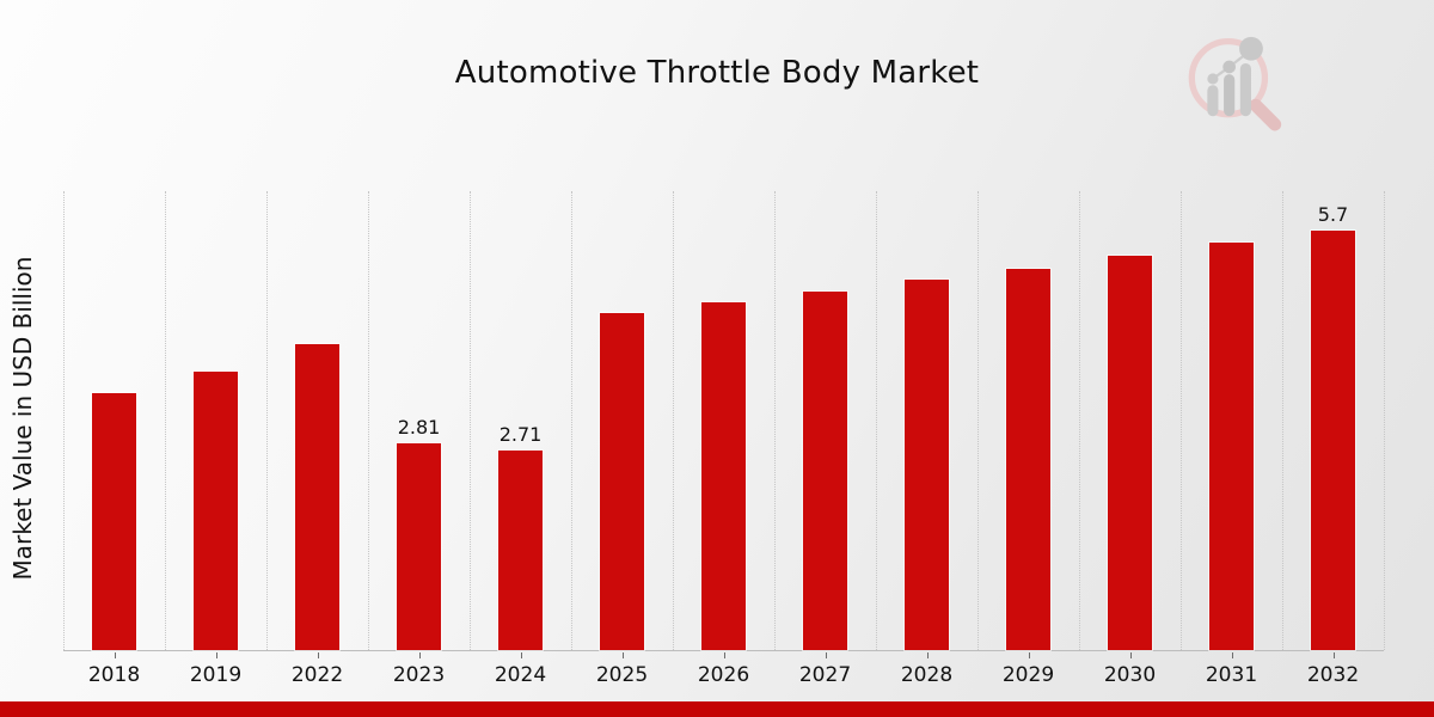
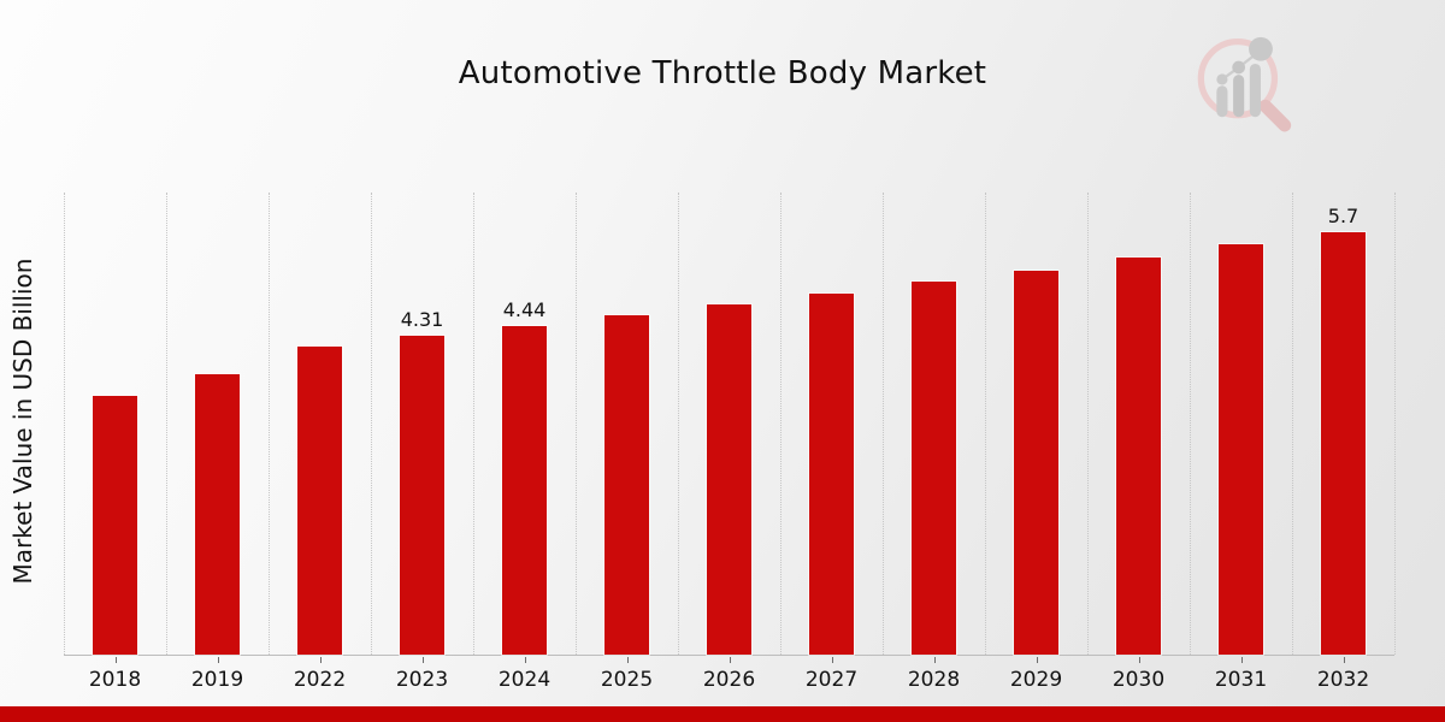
2023: 2.81 -> 4.31
2024: 2.71 -> 4.44
